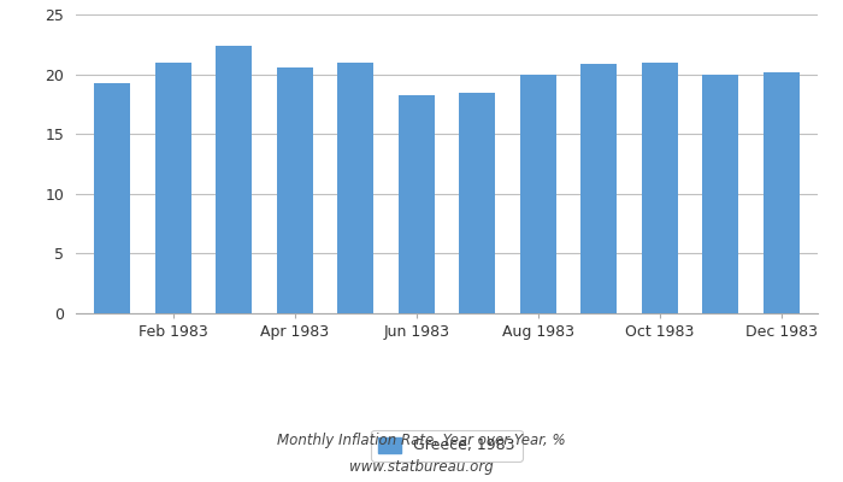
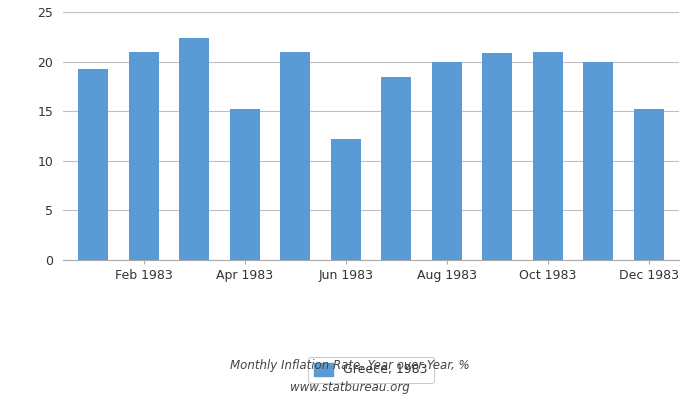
Apr 1983: 20.6 -> 15.2
Jun 1983: 18.2 -> 12.2
Dec 1983: 20.2 -> 15.2
